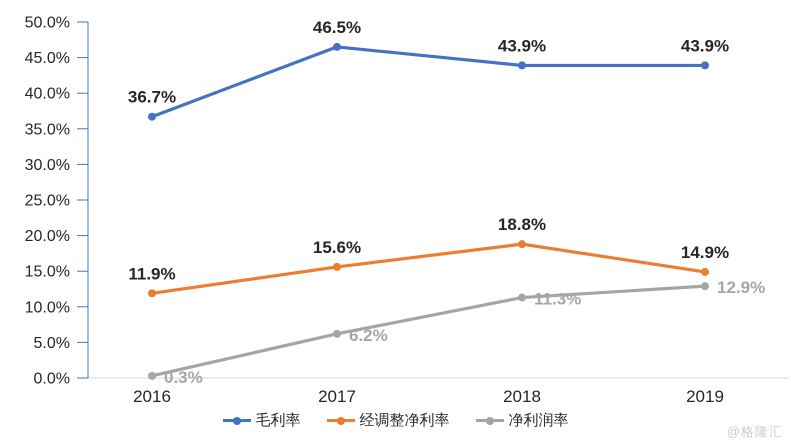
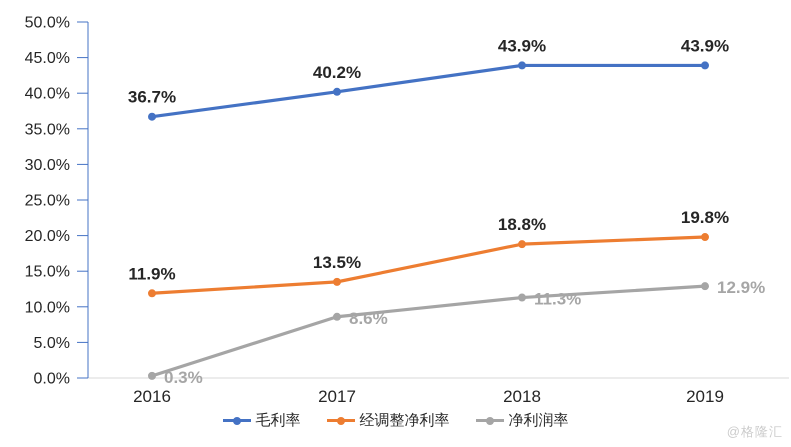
毛利率/2017: 46.5% -> 40.2%
经调整净利率/2017: 15.6% -> 13.5%
净利润率/2017: 6.2% -> 8.6%
经调整净利率/2019: 14.9% -> 19.8%
